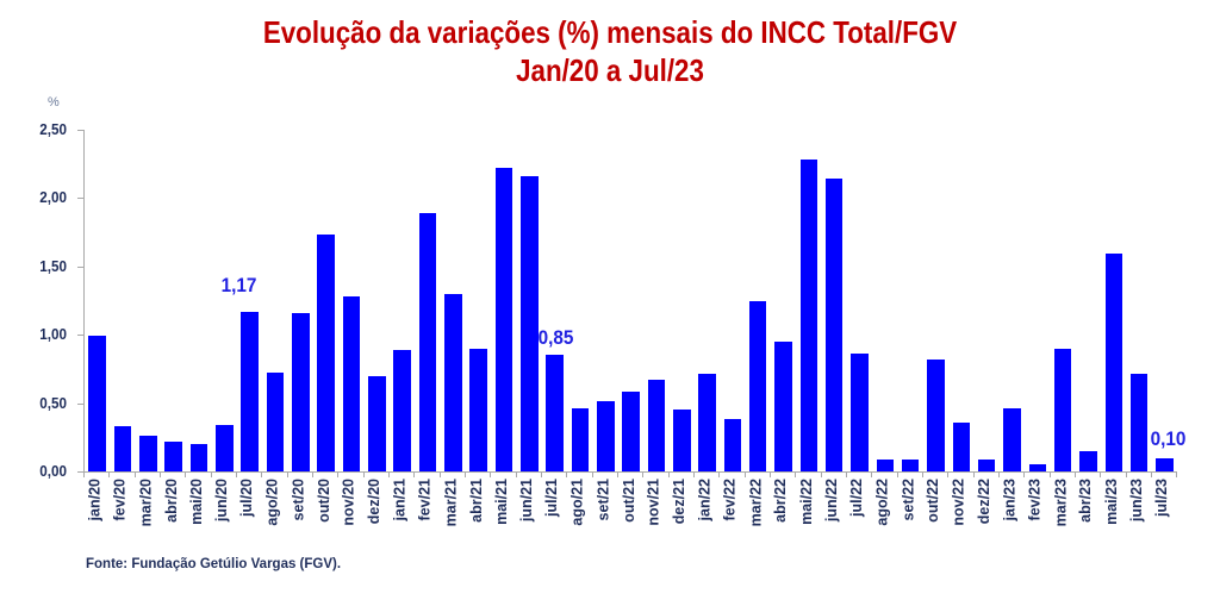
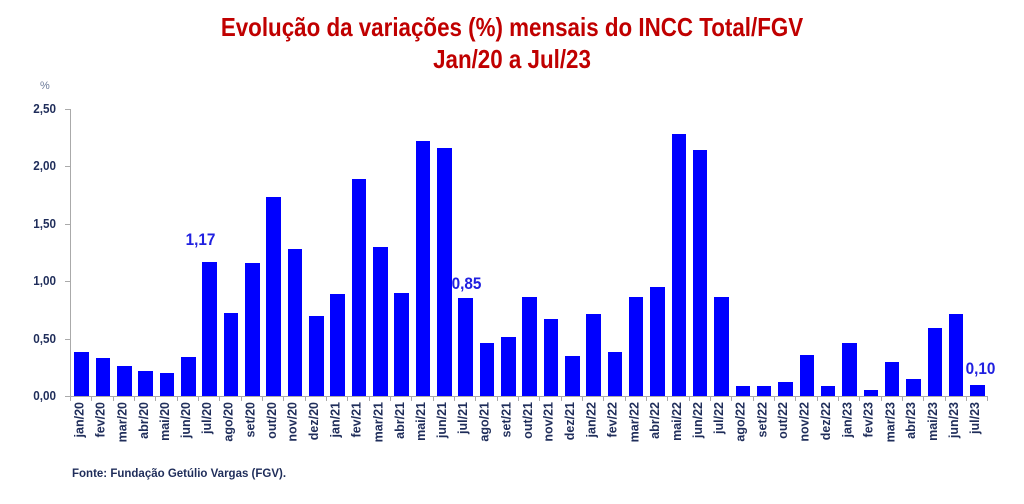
jan/20: 0,99 -> 0,38
out/21: 0,58 -> 0,86
dez/21: 0,45 -> 0,35
mar/22: 1,25 -> 0,86
out/22: 0,82 -> 0,12
mar/23: 0,90 -> 0,30
mai/23: 1,59 -> 0,59
